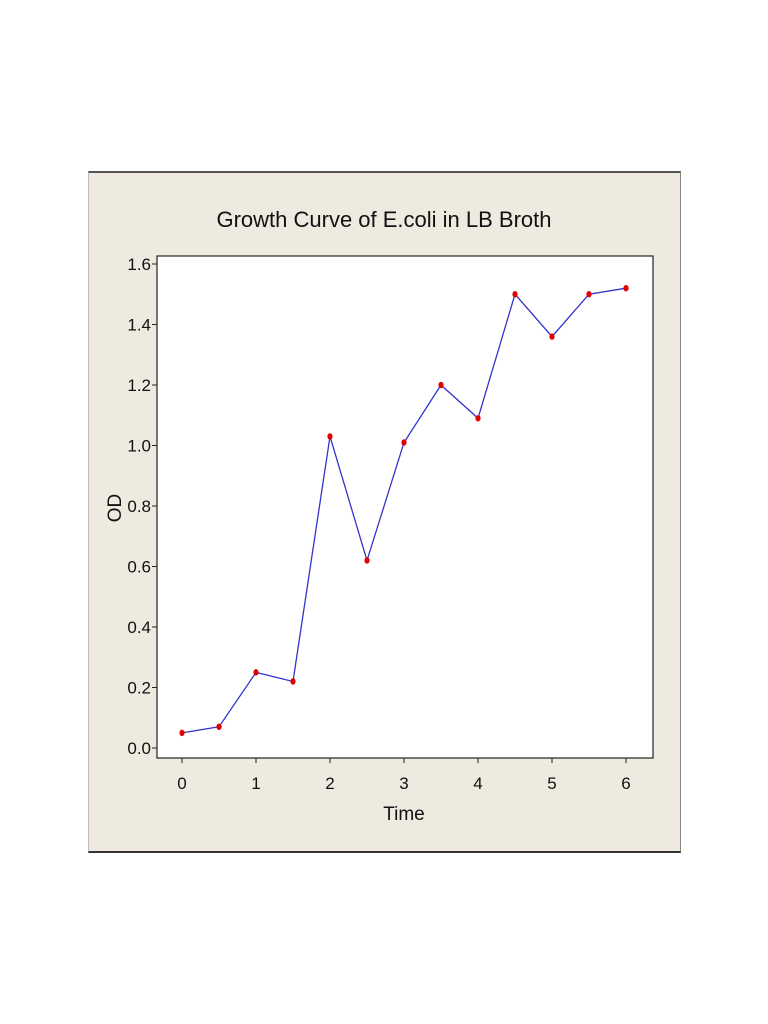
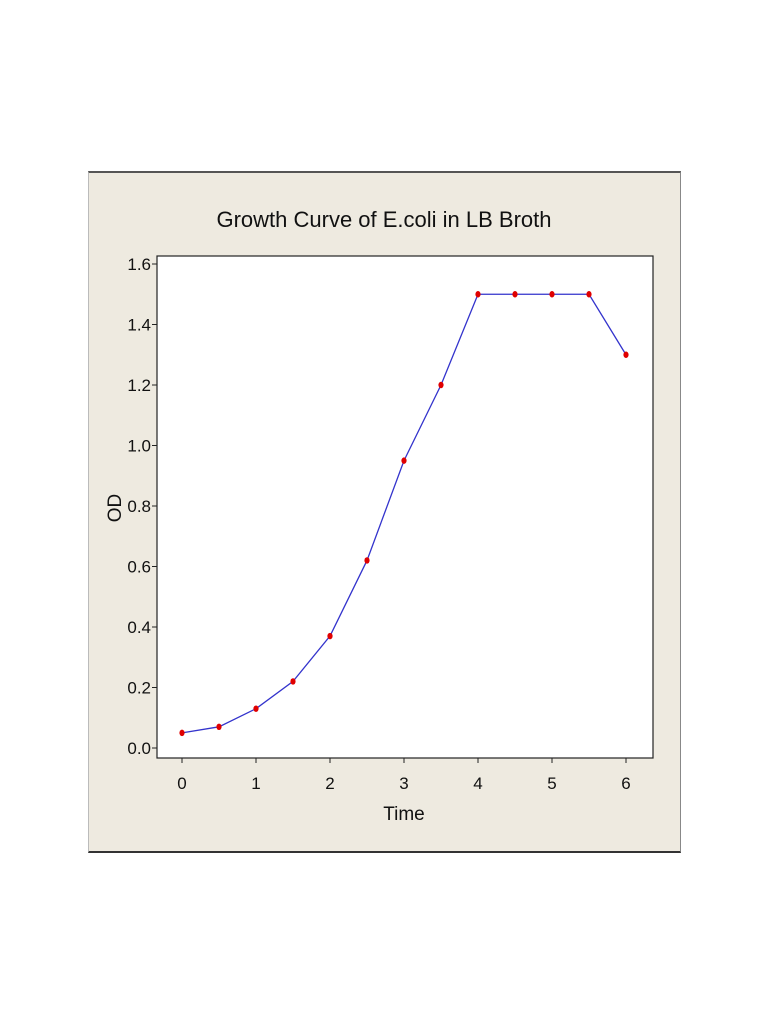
1: 0.25 -> 0.13
2: 1.03 -> 0.37
3: 1.01 -> 0.95
4: 1.09 -> 1.50
5: 1.36 -> 1.50
6: 1.52 -> 1.30
